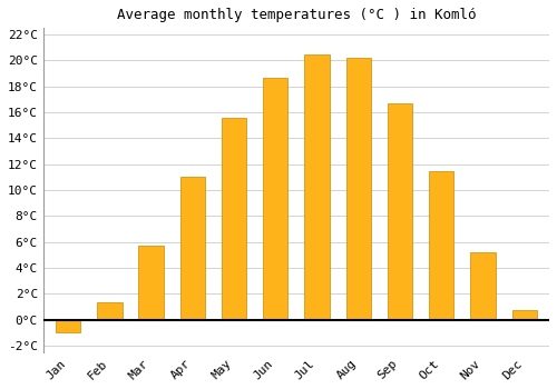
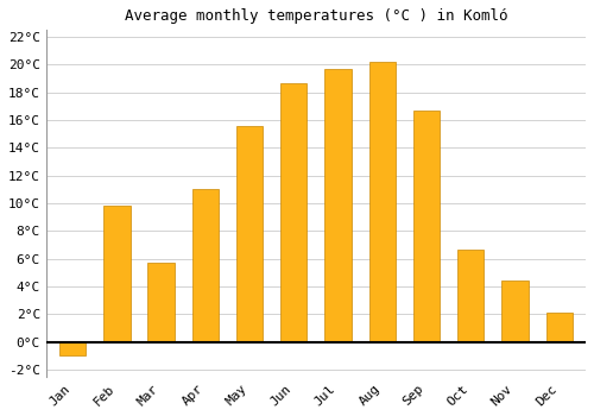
Feb: 1.3°C -> 9.8°C
Jul: 20.5°C -> 19.7°C
Oct: 11.5°C -> 6.7°C
Nov: 5.2°C -> 4.4°C
Dec: 0.7°C -> 2.1°C
